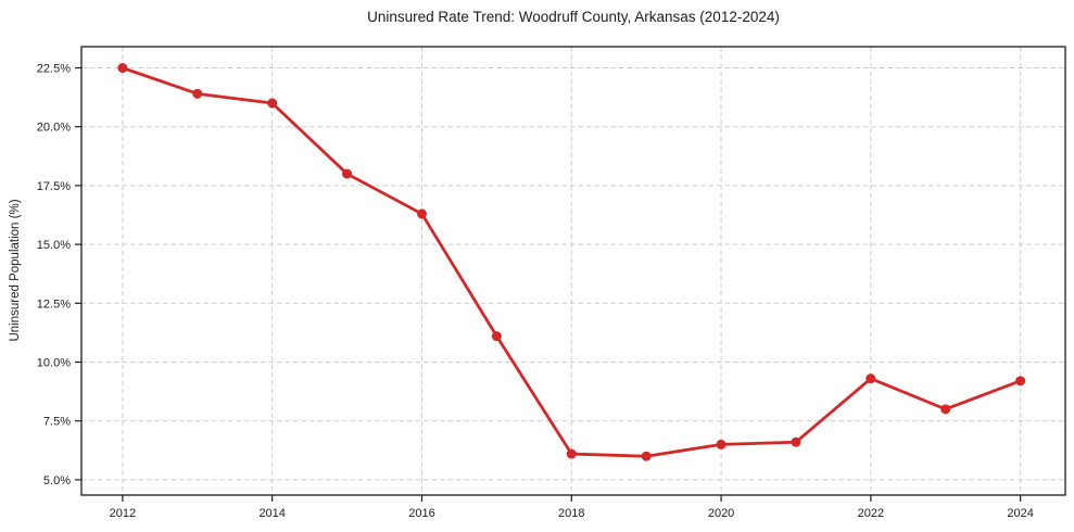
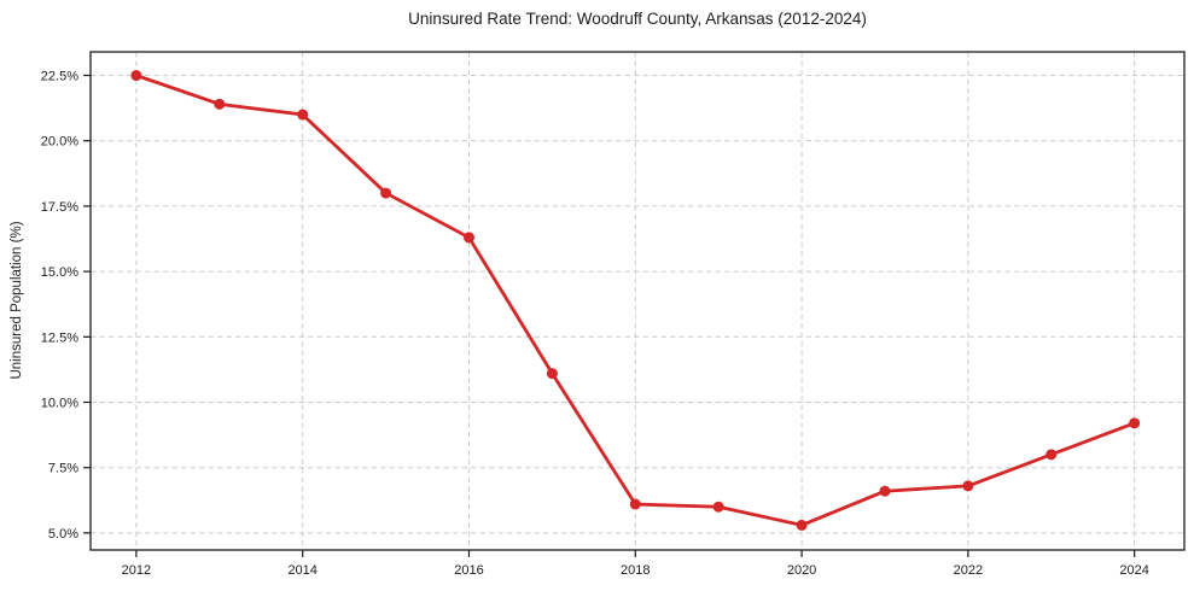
2020: 6.5% -> 5.3%
2022: 9.3% -> 6.8%
